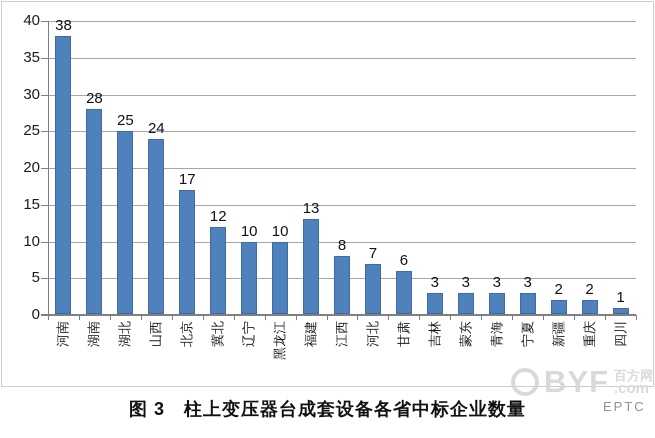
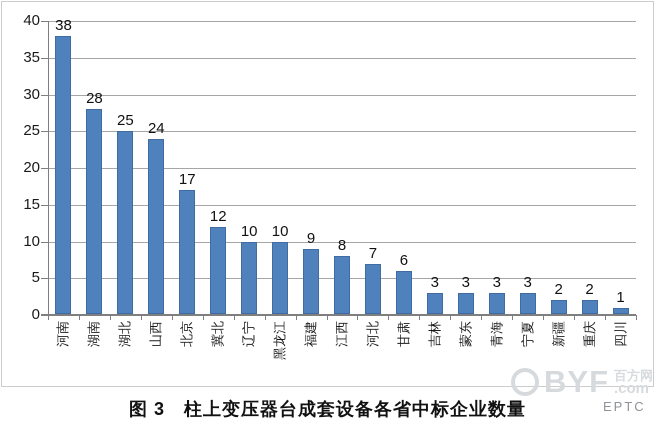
福建: 13 -> 9
